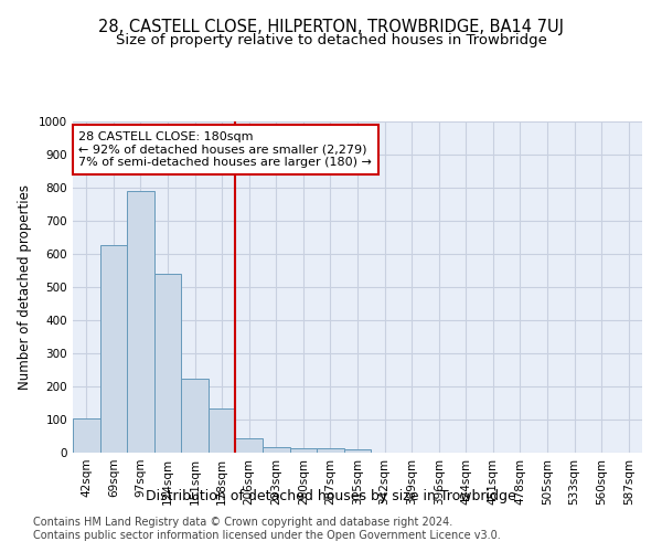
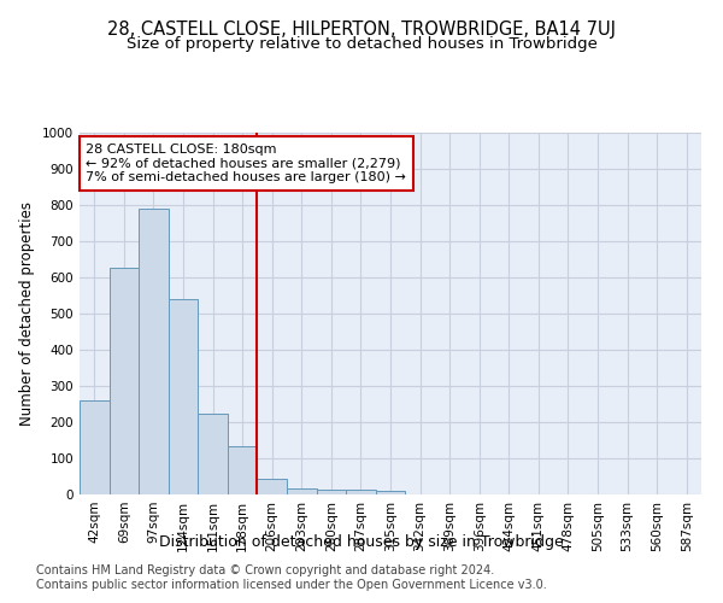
42sqm: 103 -> 260
